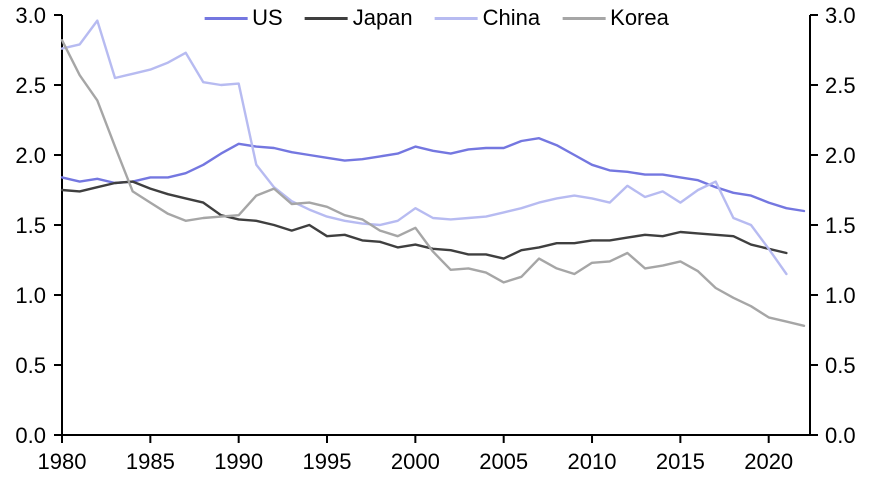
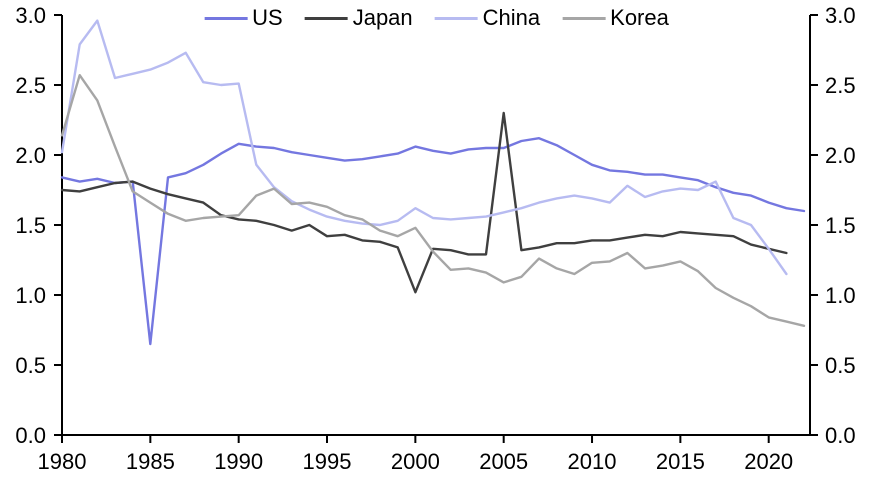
China/1980: 2.76 -> 2.02
Korea/1980: 2.82 -> 2.14
US/1985: 1.84 -> 0.65
Japan/2000: 1.36 -> 1.02
Japan/2005: 1.26 -> 2.30
China/2015: 1.66 -> 1.76
